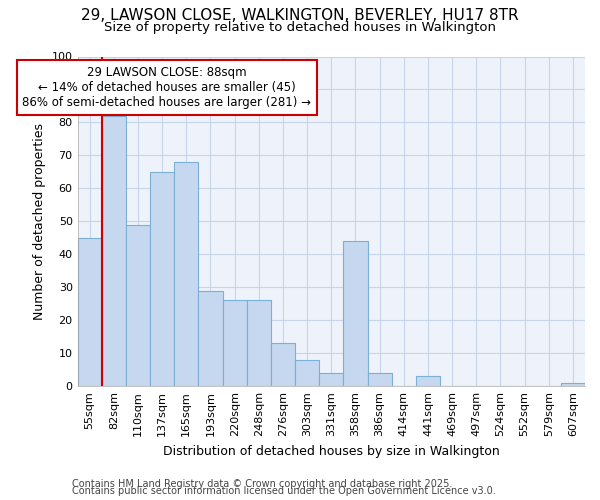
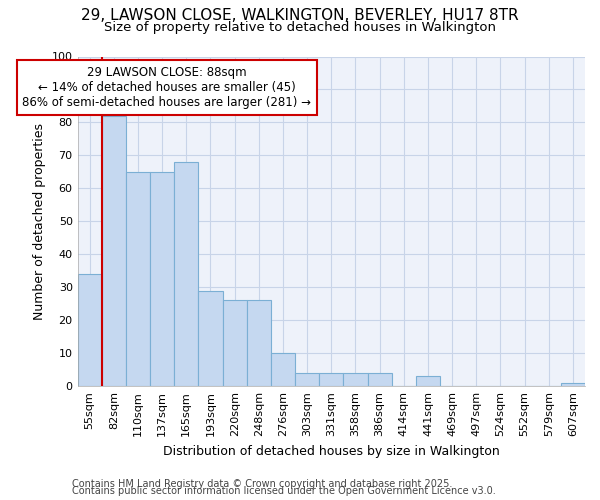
55sqm: 45 -> 34
110sqm: 49 -> 65
276sqm: 13 -> 10
303sqm: 8 -> 4
358sqm: 44 -> 4
